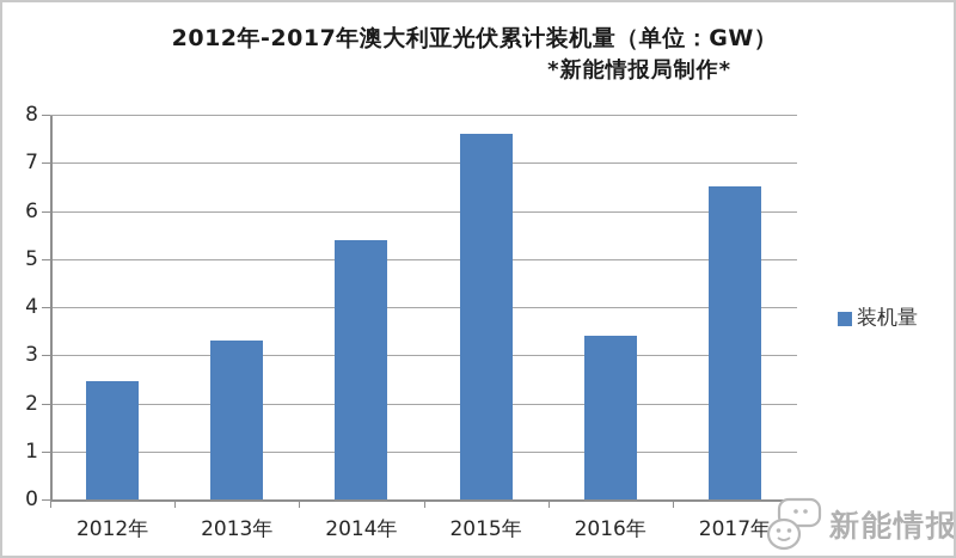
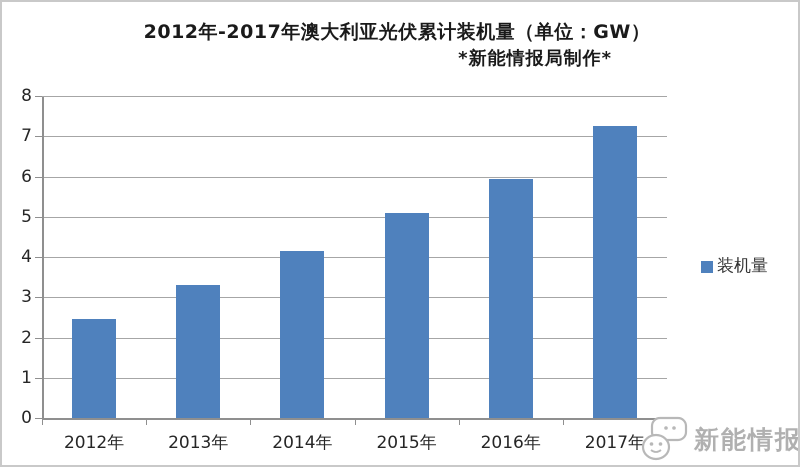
2014年: 5.4 -> 4.2
2015年: 7.6 -> 5.1
2016年: 3.4 -> 6.0
2017年: 6.5 -> 7.2
